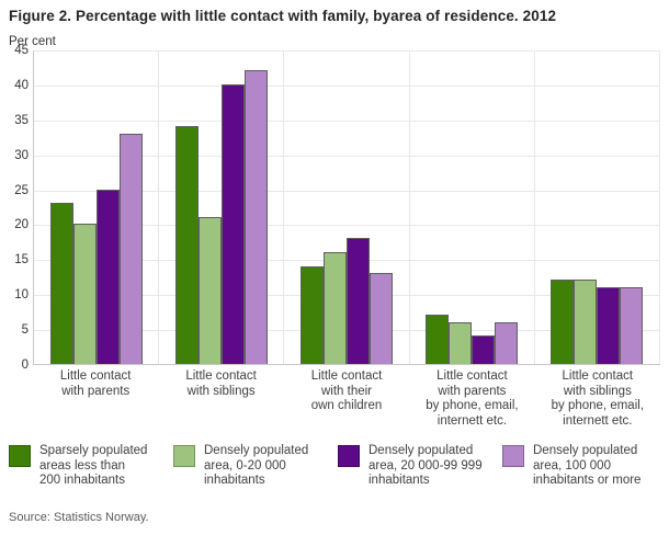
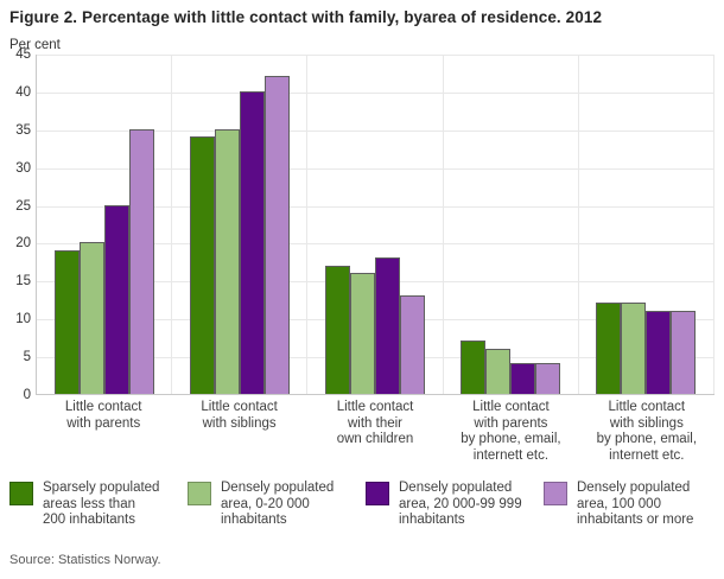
Sparsely populated areas less than 200 inhabitants/Little contact with parents: 23 -> 19
Densely populated area, 100 000 inhabitants or more/Little contact with parents: 33 -> 35
Densely populated area, 0-20 000 inhabitants/Little contact with siblings: 21 -> 35
Sparsely populated areas less than 200 inhabitants/Little contact with their own children: 14 -> 17
Densely populated area, 100 000 inhabitants or more/Little contact with parents by phone, email, internett etc.: 6 -> 4
